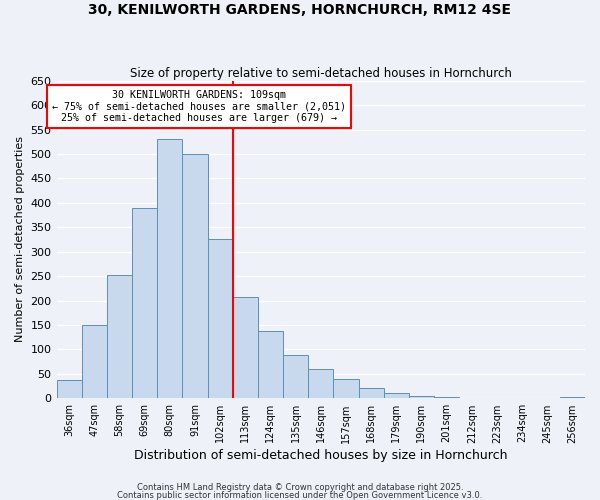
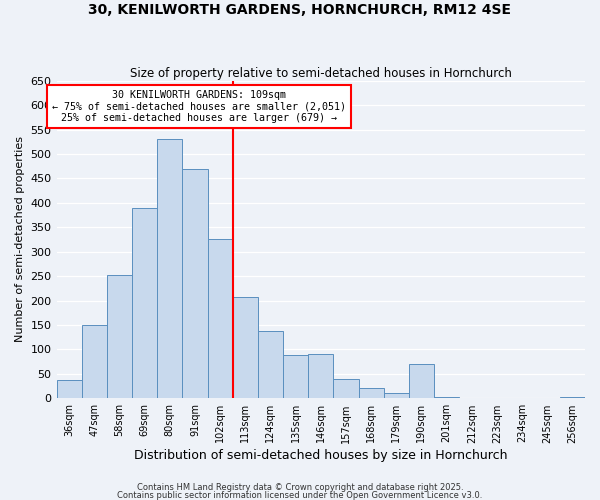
91sqm: 500 -> 470
146sqm: 60 -> 90
190sqm: 5 -> 70
